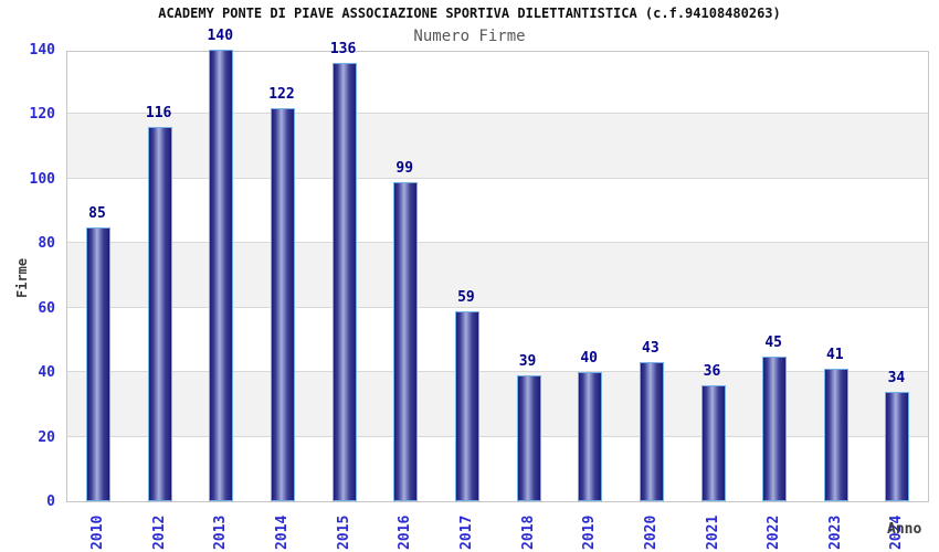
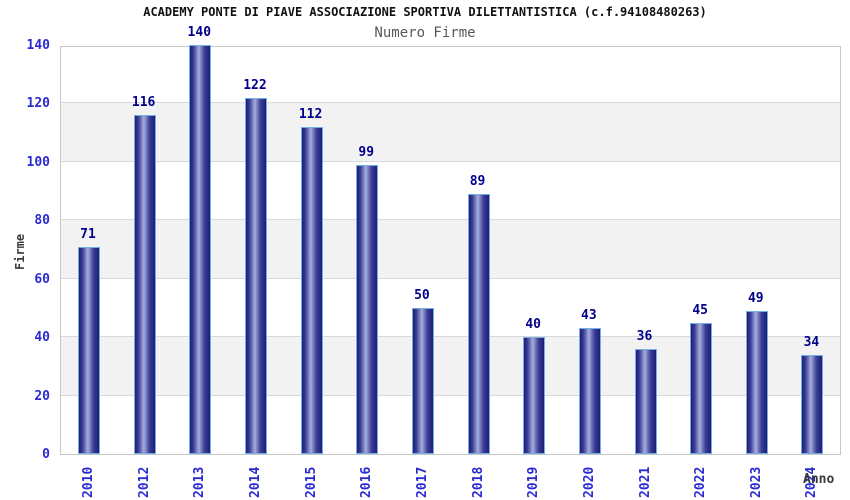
2010: 85 -> 71
2015: 136 -> 112
2017: 59 -> 50
2018: 39 -> 89
2023: 41 -> 49
